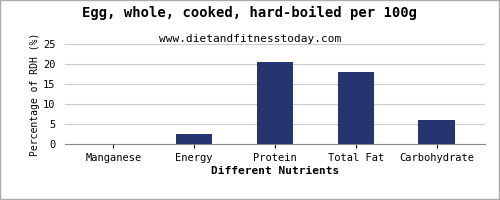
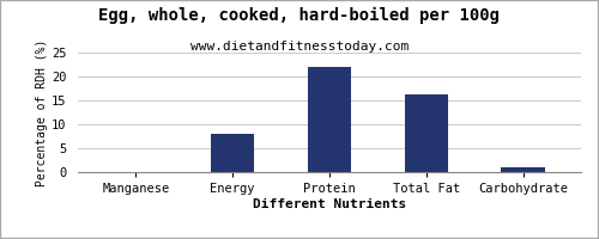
Energy: 2.5 -> 8.1
Protein: 20.5 -> 22.0
Total Fat: 18.0 -> 16.2
Carbohydrate: 6.0 -> 1.0
